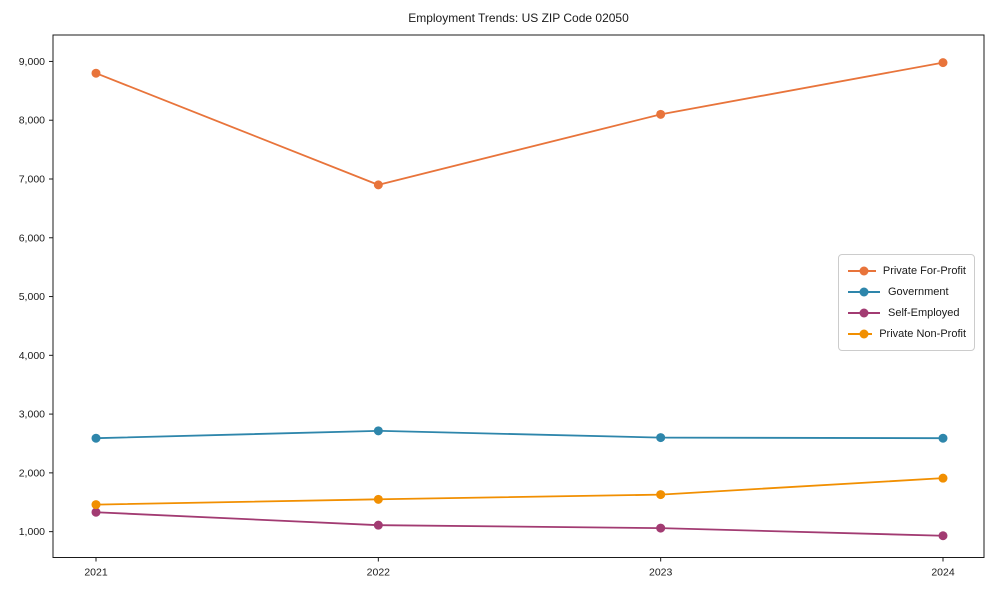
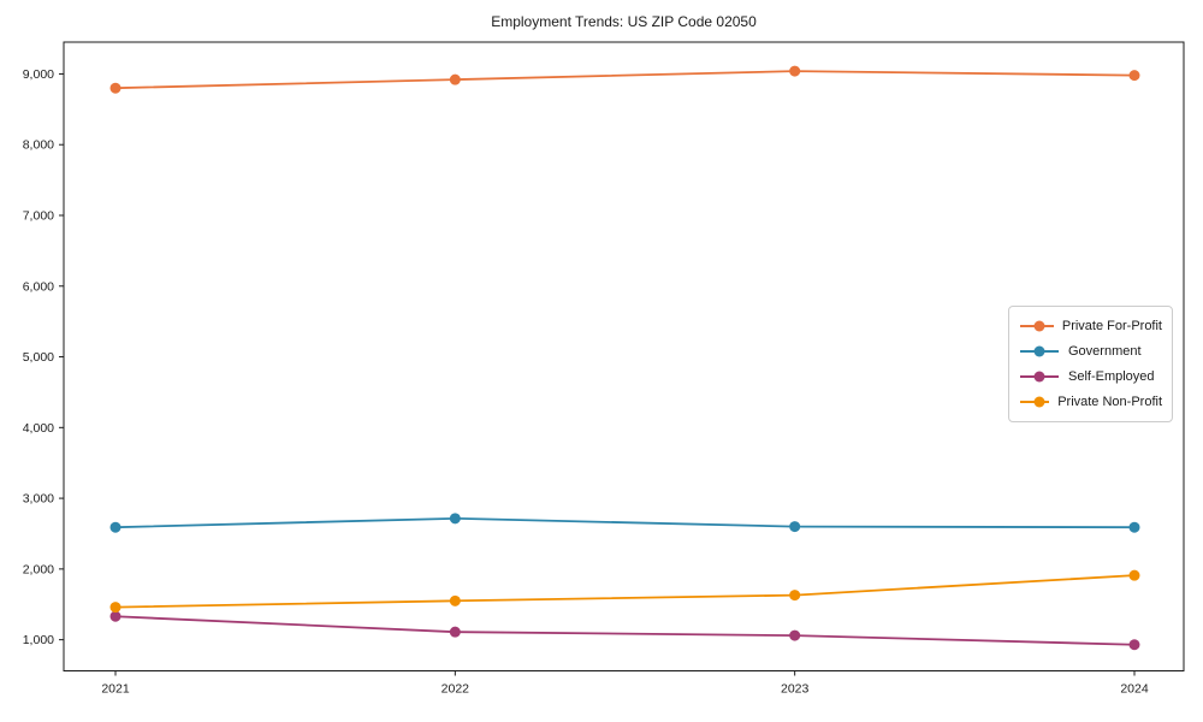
Private For-Profit/2022: 6900 -> 8900
Private For-Profit/2023: 8100 -> 9000
